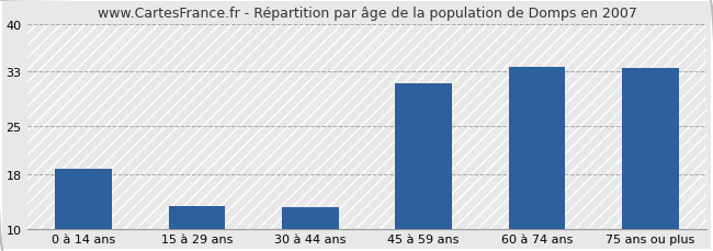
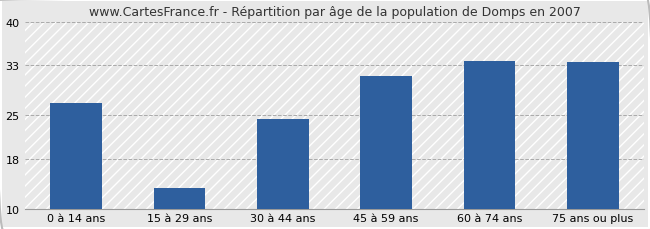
0 à 14 ans: 18.7 -> 27.0
30 à 44 ans: 13.2 -> 24.4
